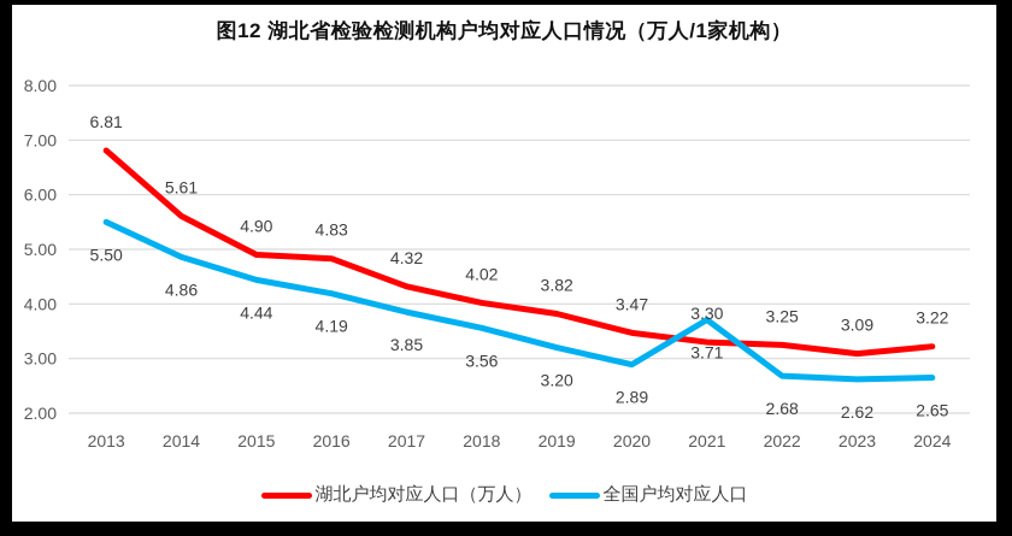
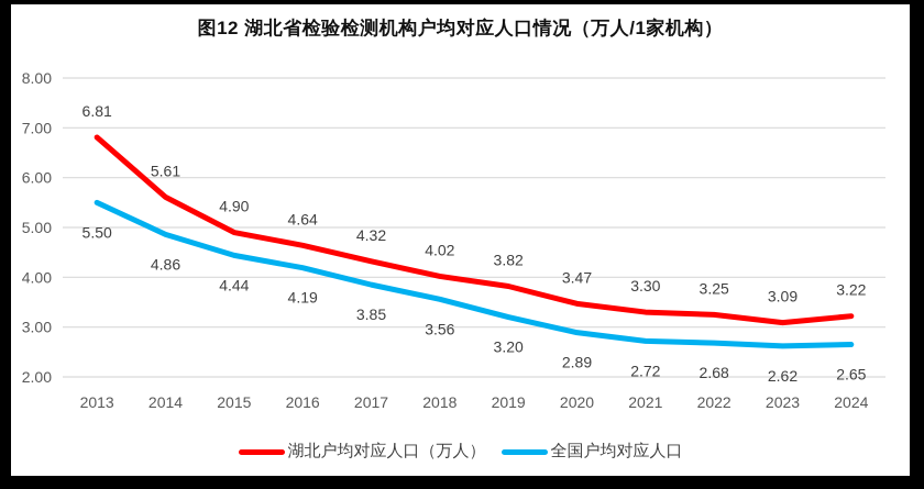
湖北户均对应人口（万人）/2016: 4.83 -> 4.64
全国户均对应人口/2021: 3.71 -> 2.72
